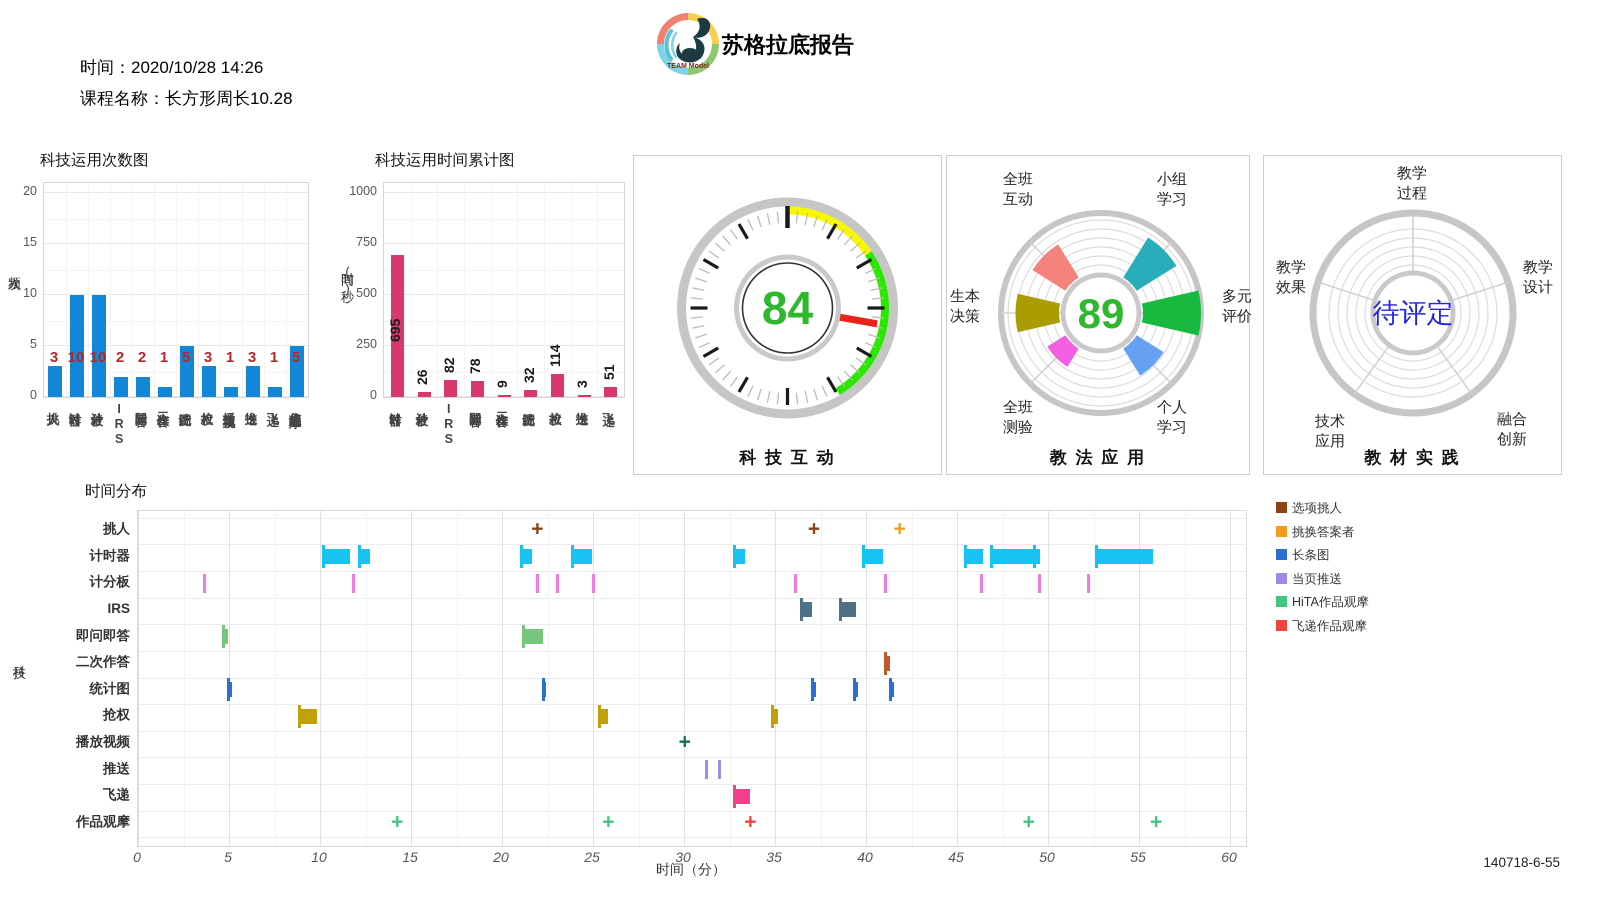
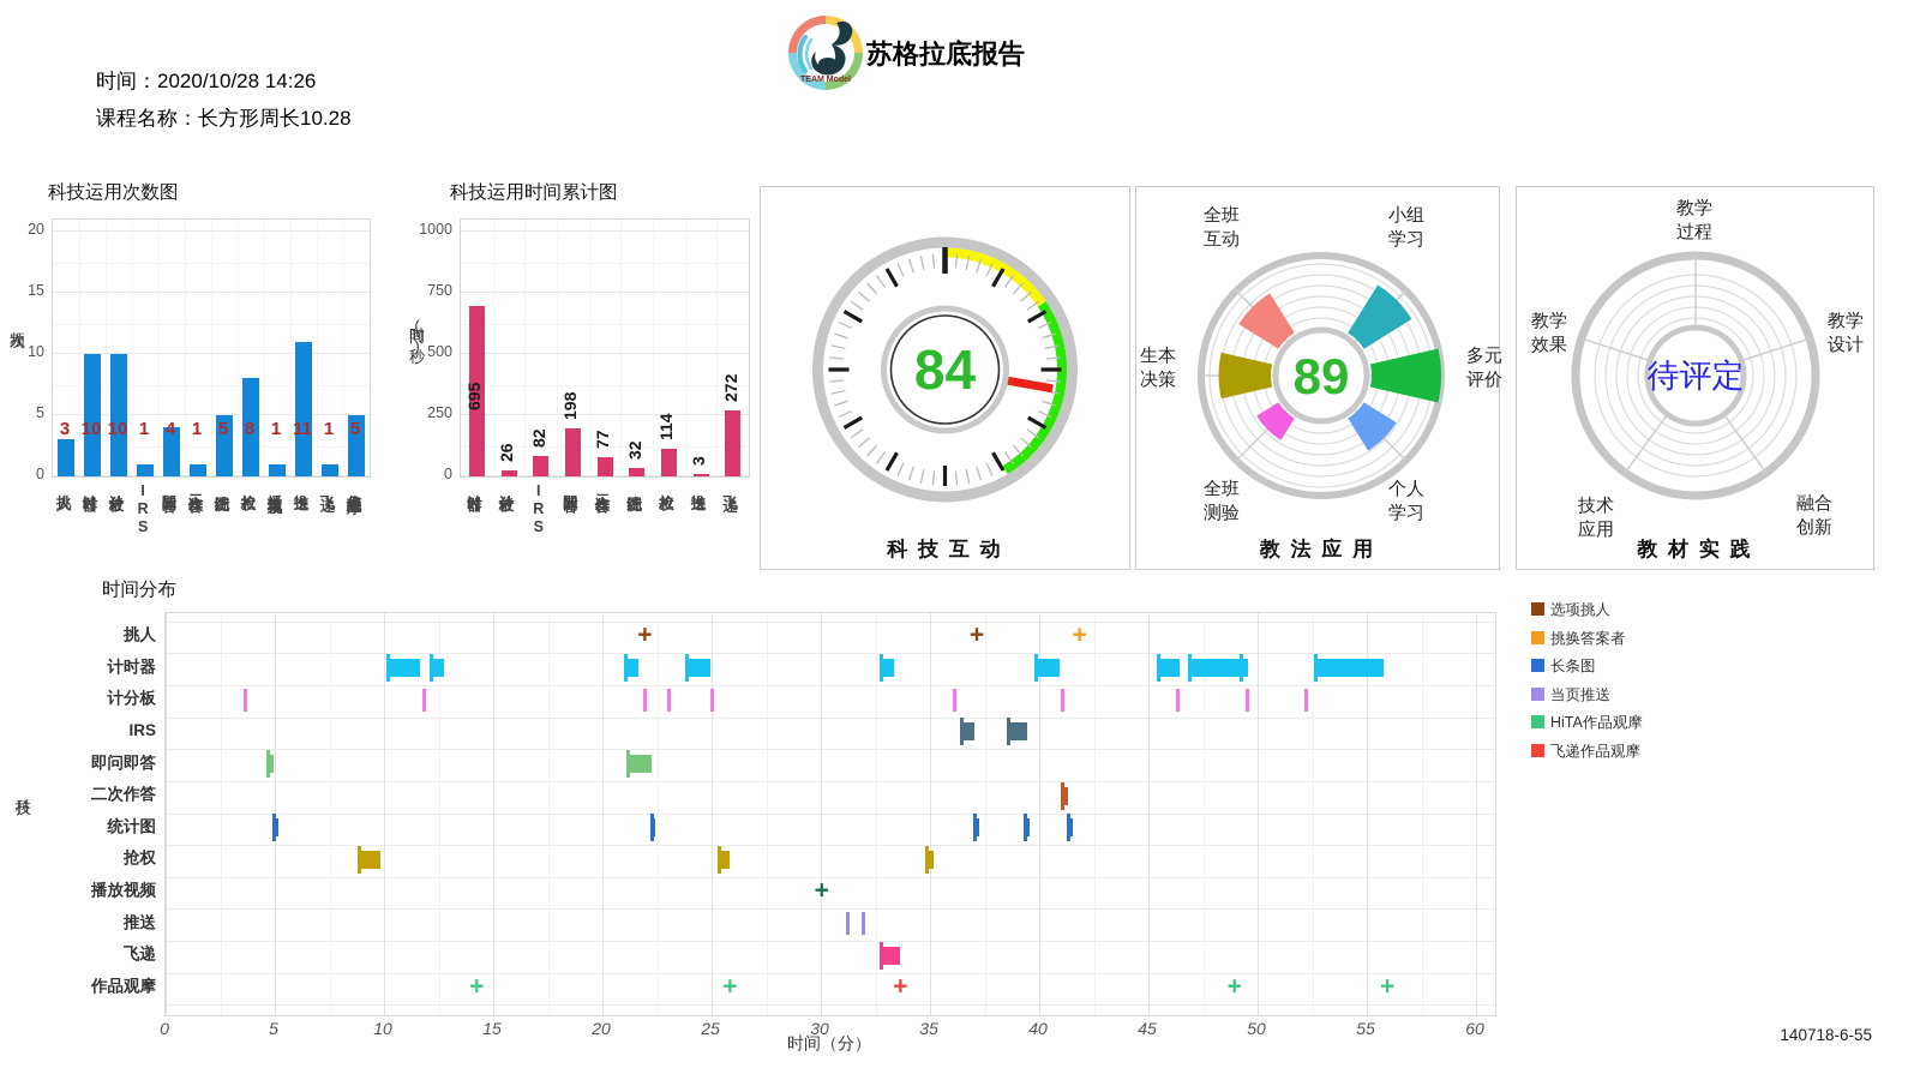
科技运用次数图/IRS: 2 -> 1
科技运用次数图/即问即答: 2 -> 4
科技运用次数图/抢权: 3 -> 8
科技运用次数图/推送: 3 -> 11
科技运用时间累计图/即问即答: 78 -> 198
科技运用时间累计图/二次作答: 9 -> 77
科技运用时间累计图/飞递: 51 -> 272
